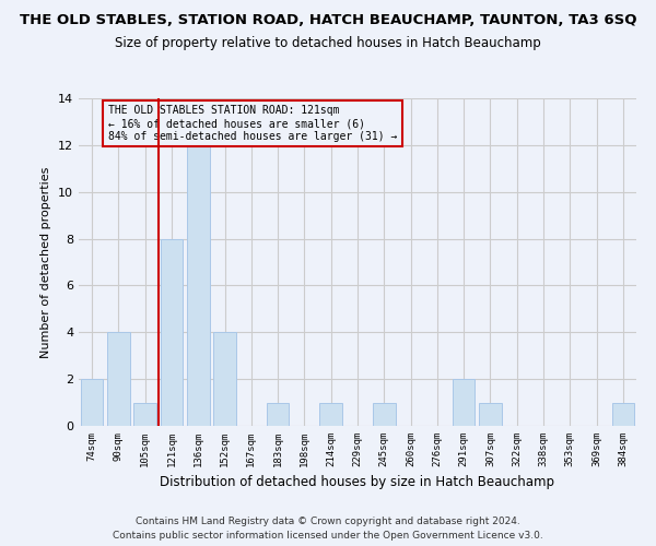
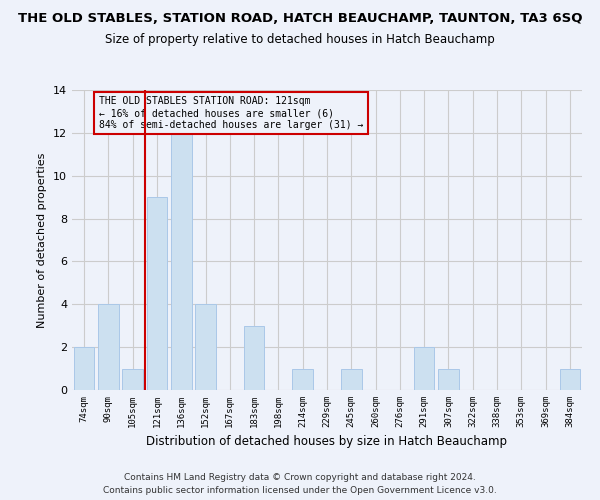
121sqm: 8 -> 9
183sqm: 1 -> 3
